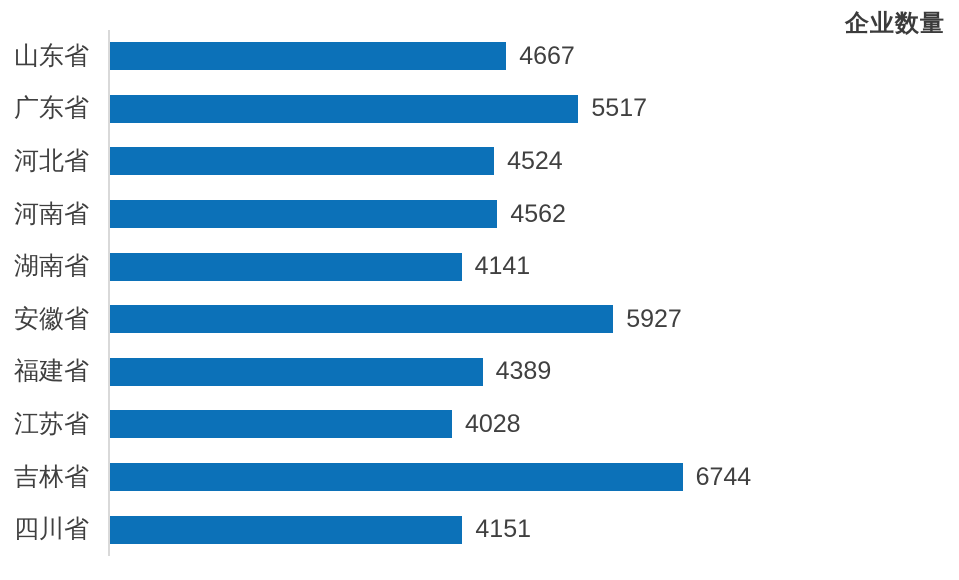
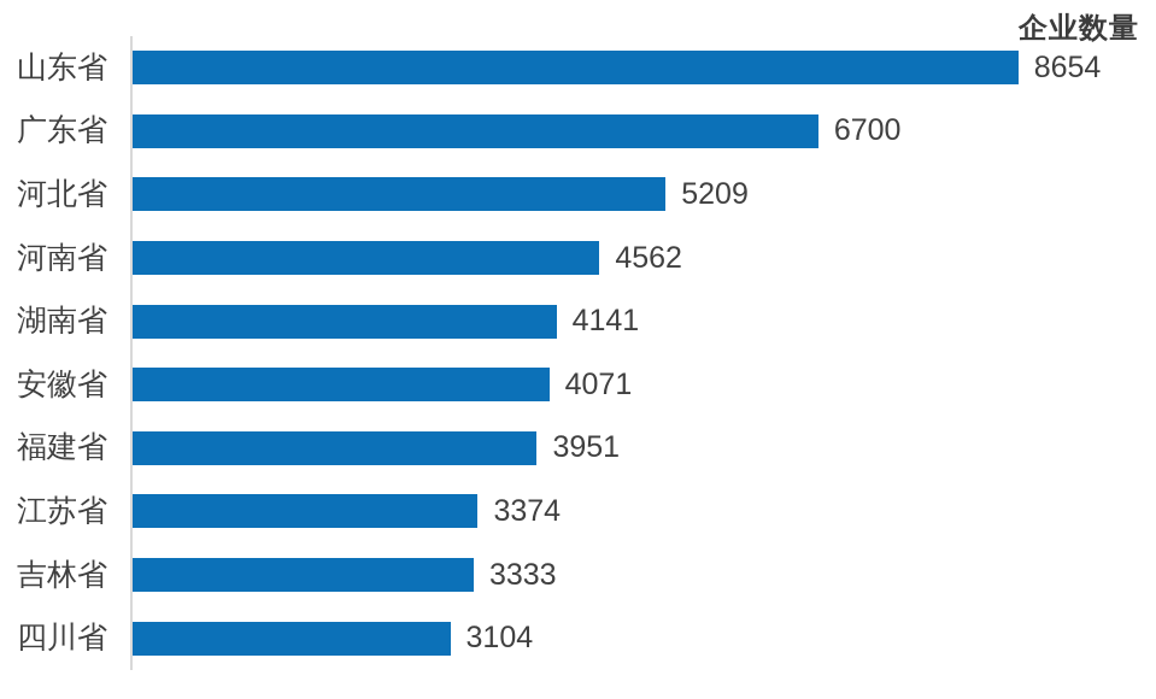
山东省: 4667 -> 8654
广东省: 5517 -> 6700
河北省: 4524 -> 5209
安徽省: 5927 -> 4071
福建省: 4389 -> 3951
江苏省: 4028 -> 3374
吉林省: 6744 -> 3333
四川省: 4151 -> 3104
